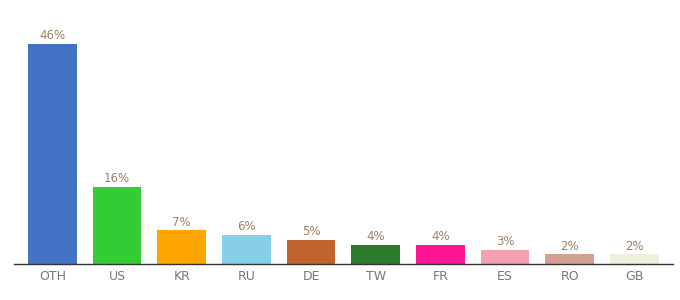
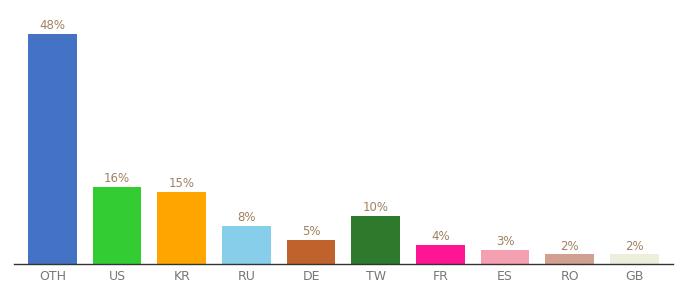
OTH: 46% -> 48%
KR: 7% -> 15%
RU: 6% -> 8%
TW: 4% -> 10%
